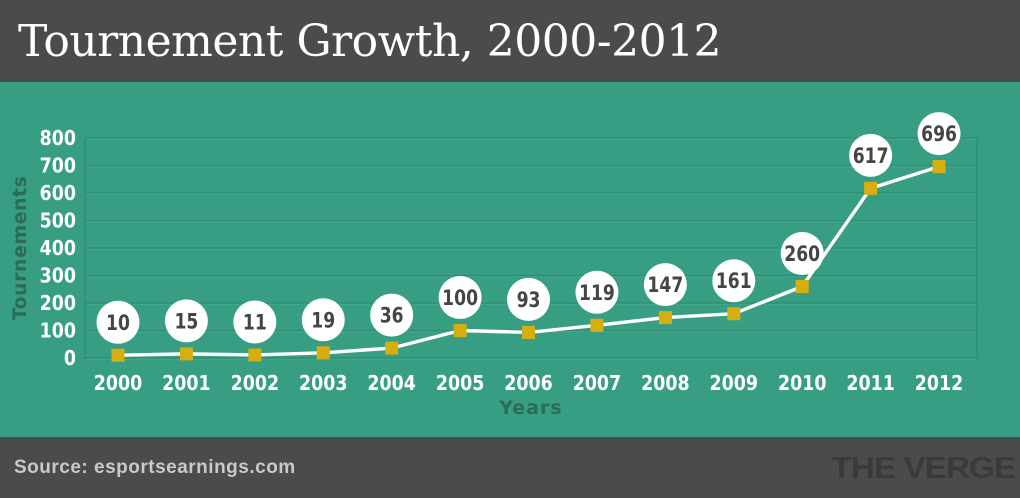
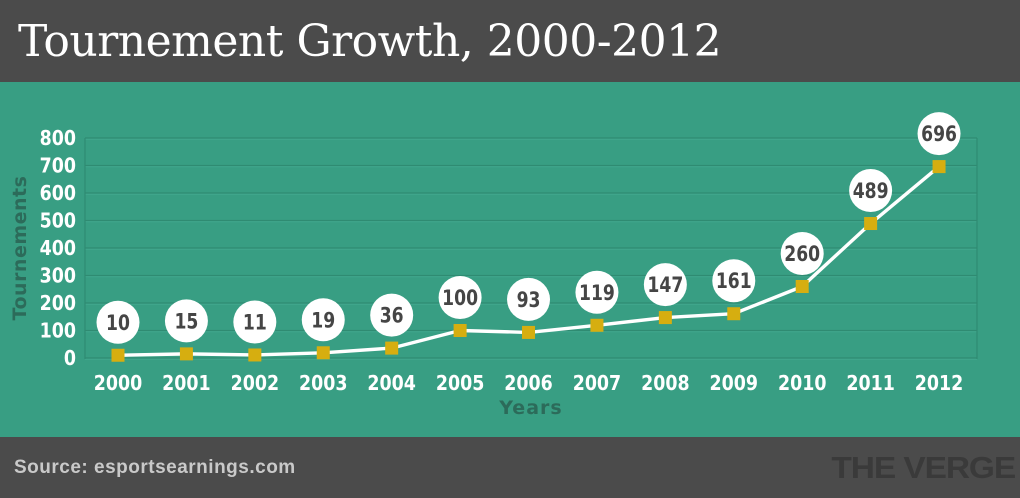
2011: 617 -> 489
